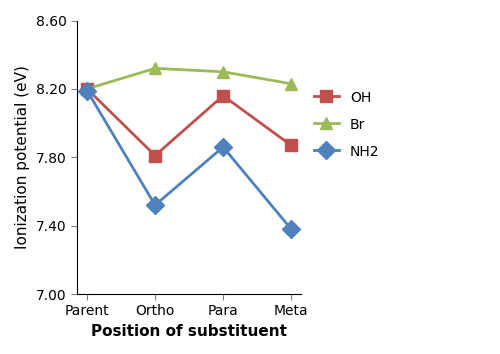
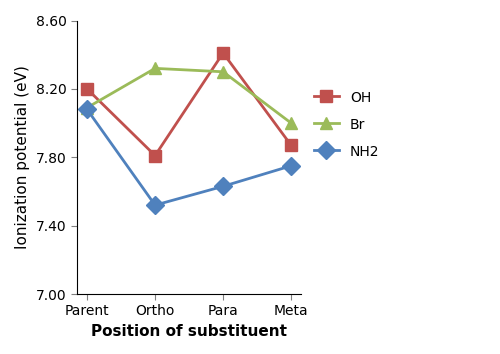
Br/Parent: 8.20 -> 8.09
NH2/Parent: 8.19 -> 8.08
OH/Para: 8.16 -> 8.41
NH2/Para: 7.86 -> 7.63
Br/Meta: 8.23 -> 8.00
NH2/Meta: 7.38 -> 7.75
